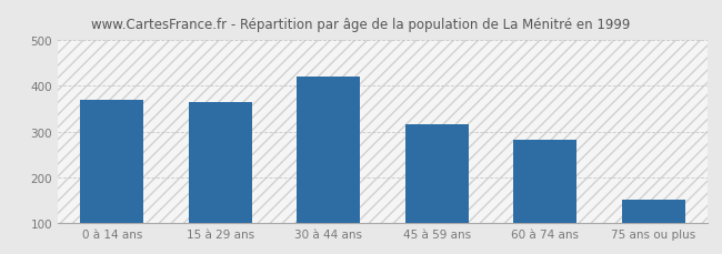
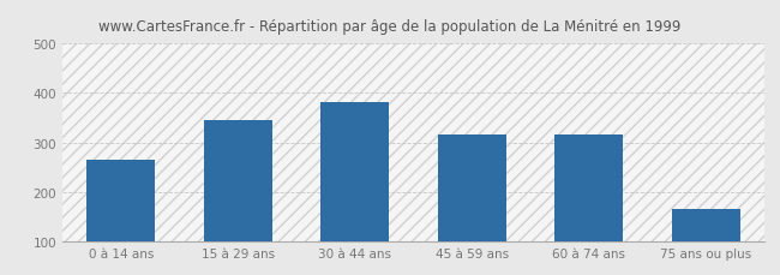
0 à 14 ans: 370 -> 265
15 à 29 ans: 364 -> 345
30 à 44 ans: 421 -> 380
60 à 74 ans: 281 -> 315
75 ans ou plus: 152 -> 165
